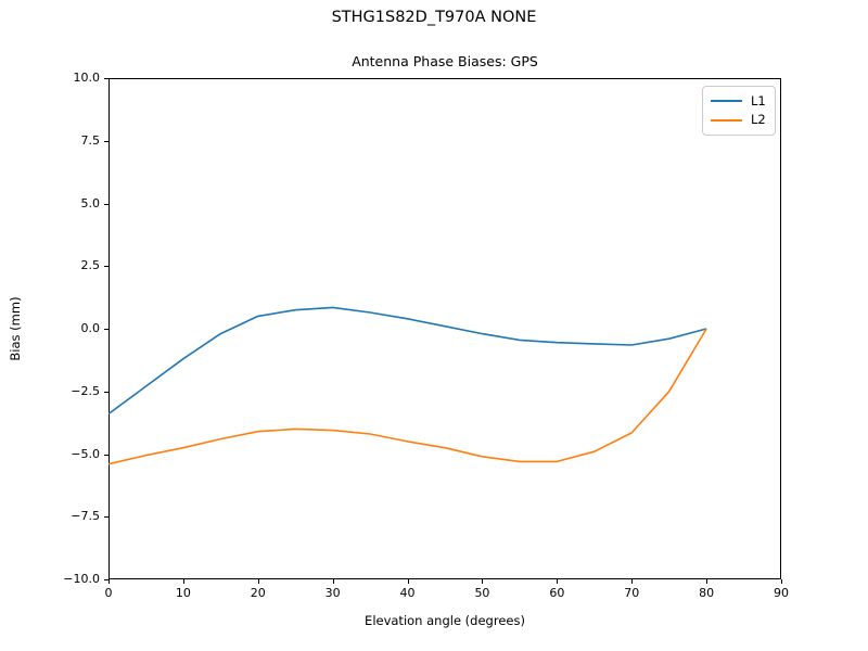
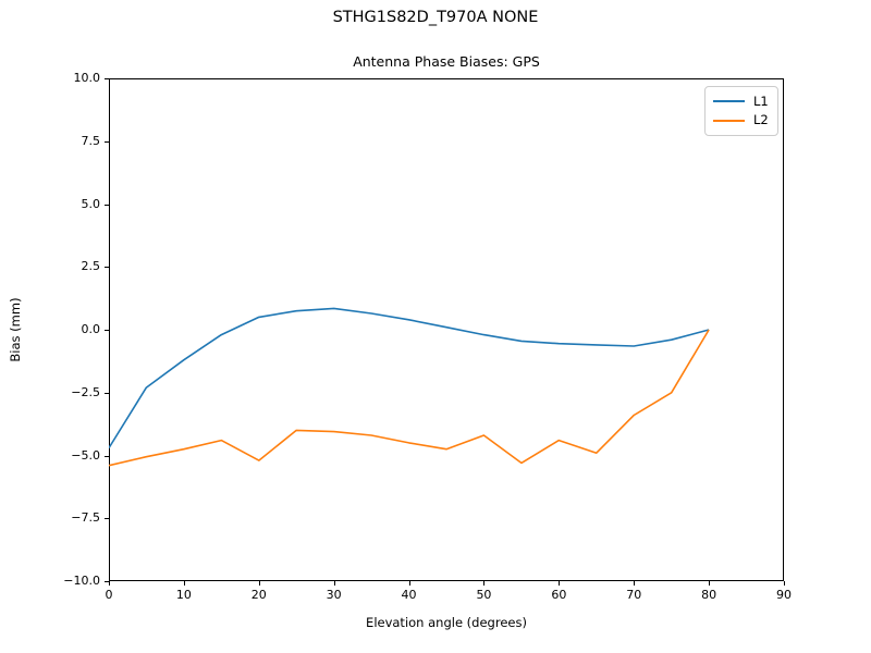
L1/0: -3.4 -> -4.7
L2/20: -4.1 -> -5.2
L2/50: -5.1 -> -4.2
L2/60: -5.3 -> -4.4
L2/70: -4.2 -> -3.4
